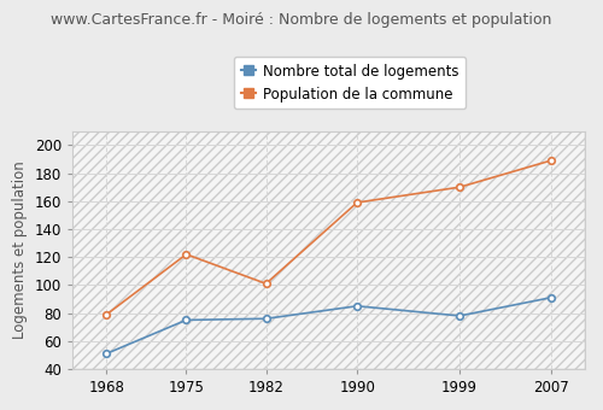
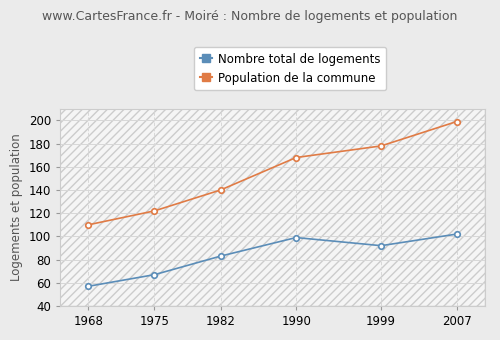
Nombre total de logements/1968: 51 -> 57
Population de la commune/1968: 79 -> 110
Nombre total de logements/1975: 75 -> 67
Nombre total de logements/1982: 76 -> 83
Population de la commune/1982: 101 -> 140
Nombre total de logements/1990: 85 -> 99
Population de la commune/1990: 159 -> 168
Nombre total de logements/1999: 78 -> 92
Population de la commune/1999: 170 -> 178
Nombre total de logements/2007: 91 -> 102
Population de la commune/2007: 189 -> 199
